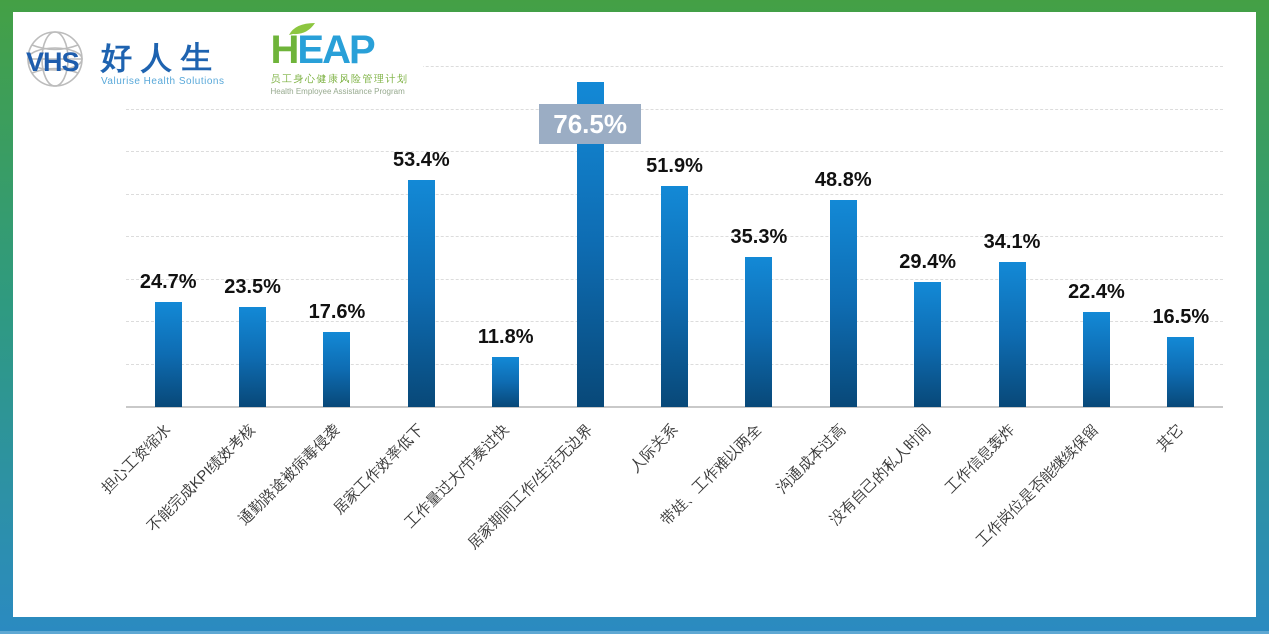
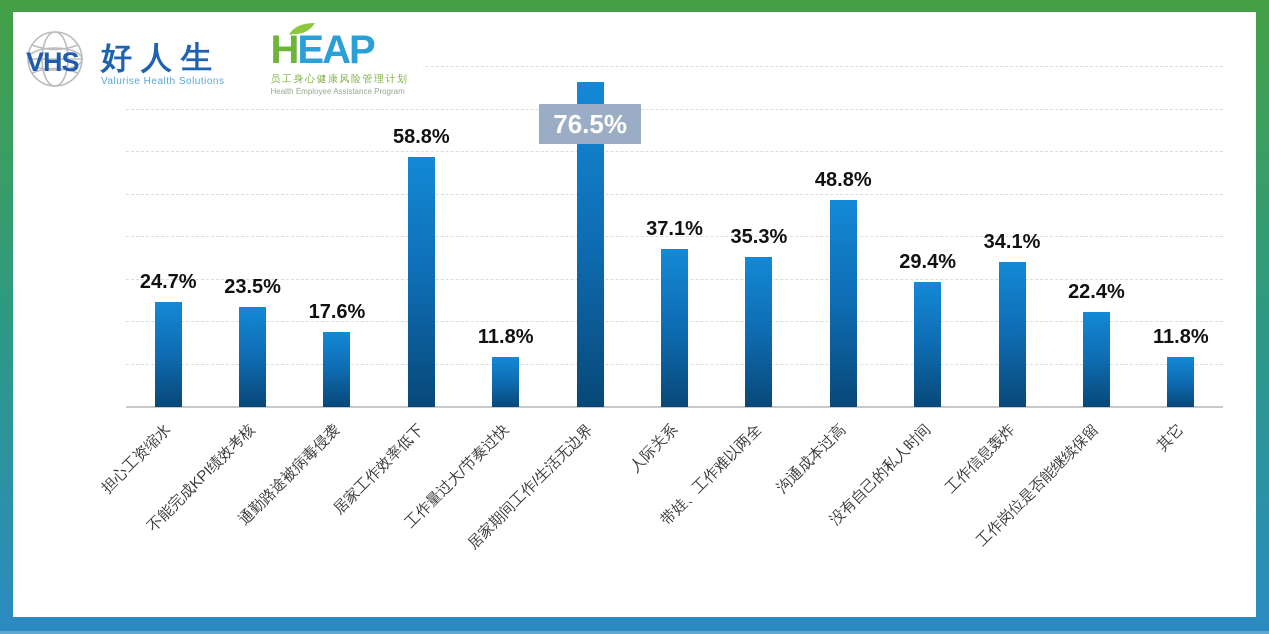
居家工作效率低下: 53.4% -> 58.8%
人际关系: 51.9% -> 37.1%
其它: 16.5% -> 11.8%
